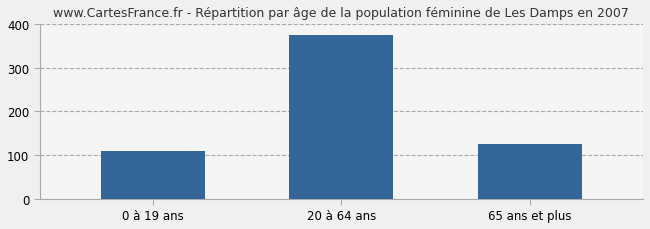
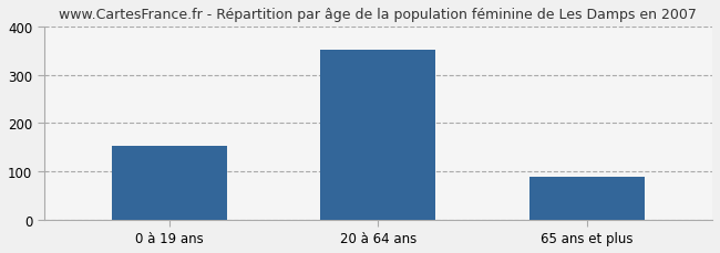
0 à 19 ans: 110 -> 152
20 à 64 ans: 375 -> 352
65 ans et plus: 125 -> 88
